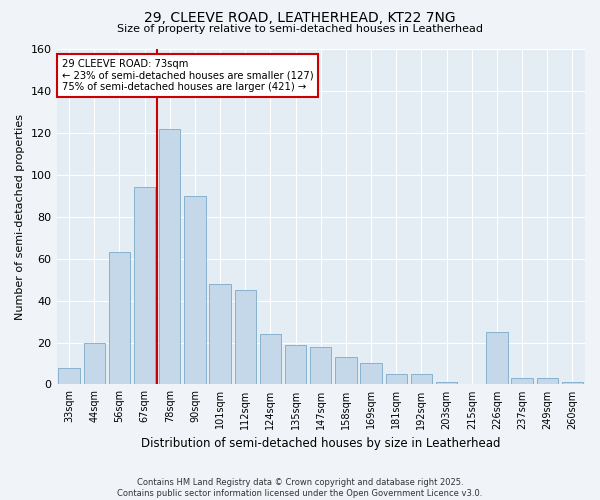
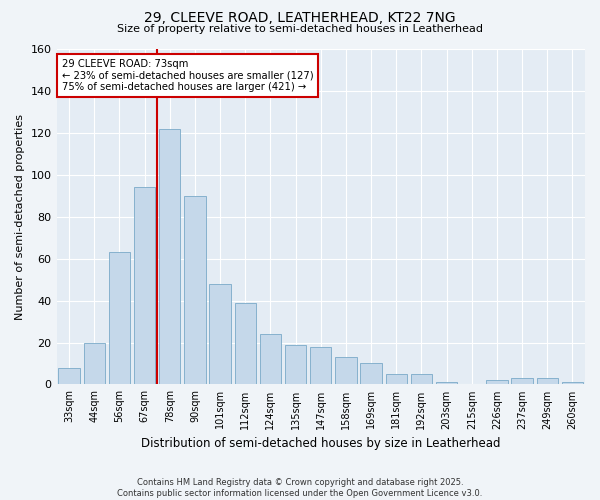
112sqm: 45 -> 39
226sqm: 25 -> 2
